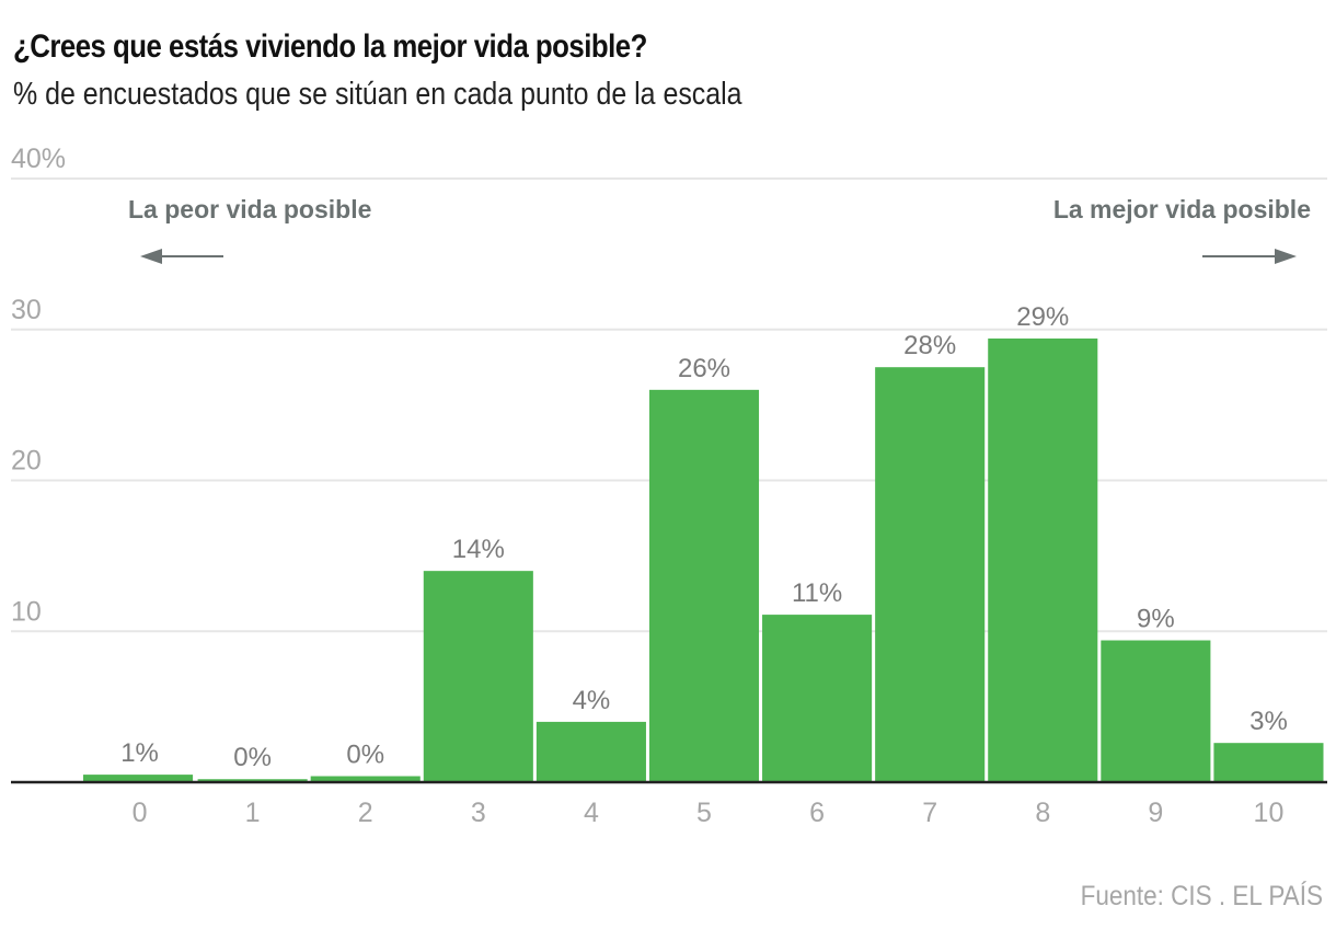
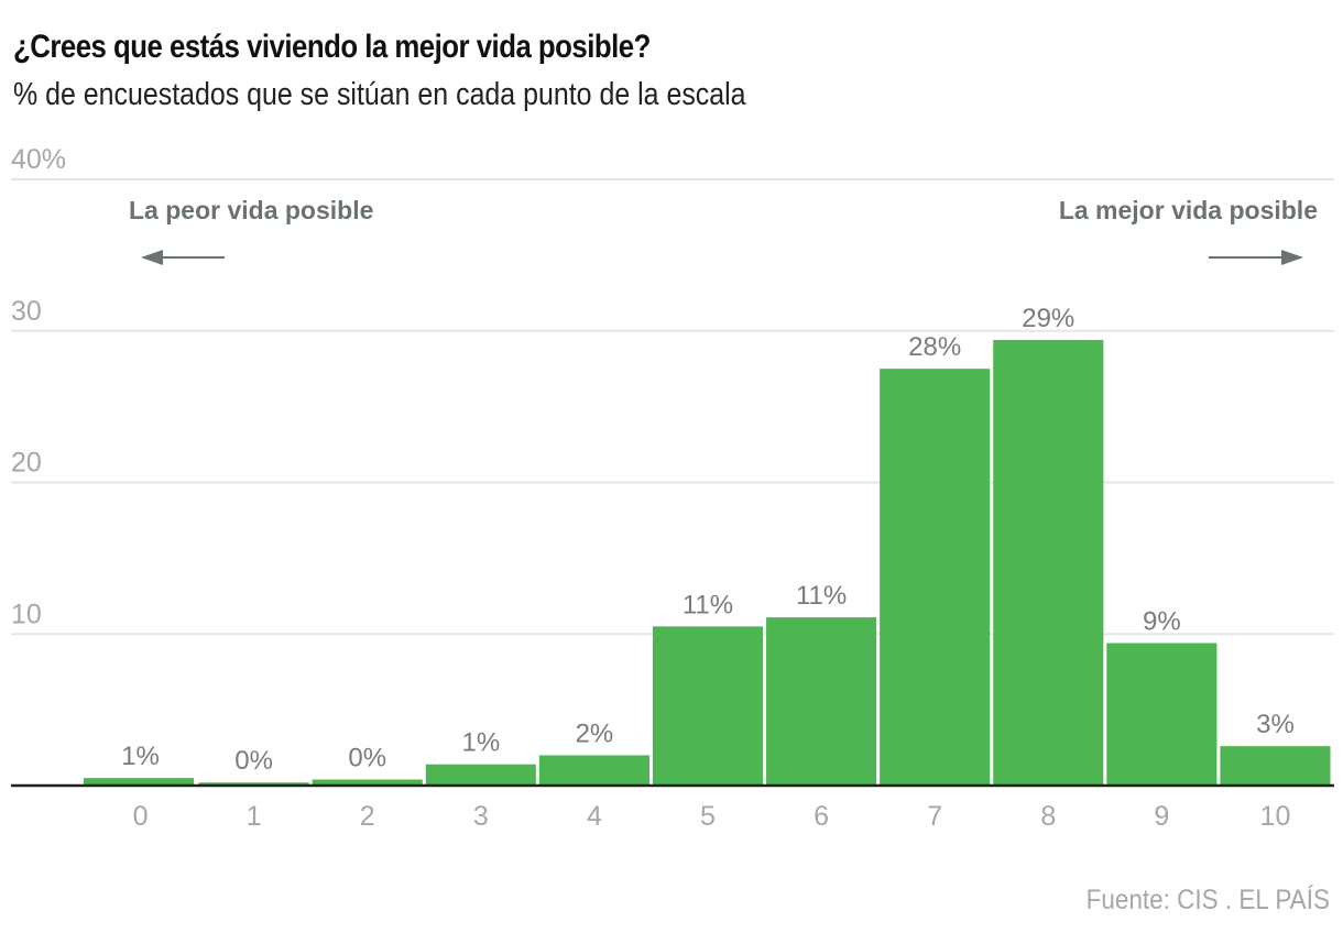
3: 14% -> 1%
4: 4% -> 2%
5: 26% -> 11%
